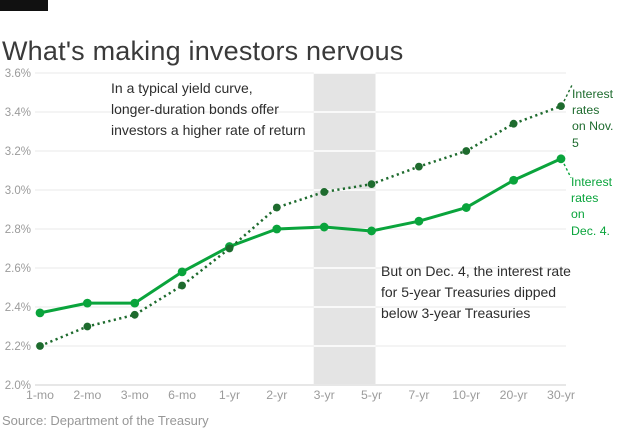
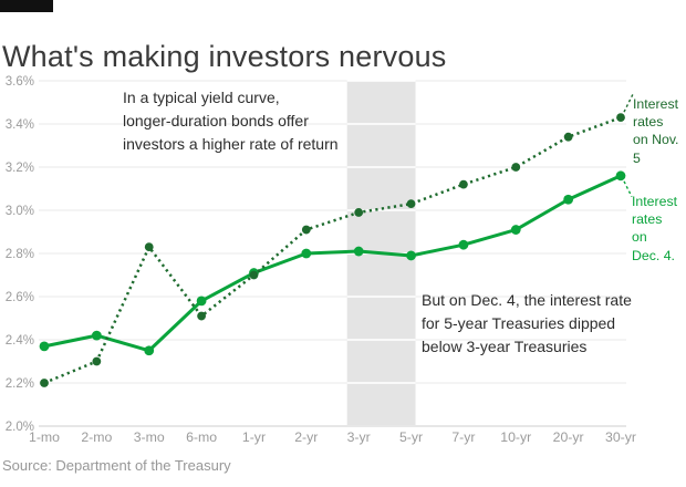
Interest rates on Dec. 4./3-mo: 2.42% -> 2.35%
Interest rates on Nov. 5/3-mo: 2.36% -> 2.83%
